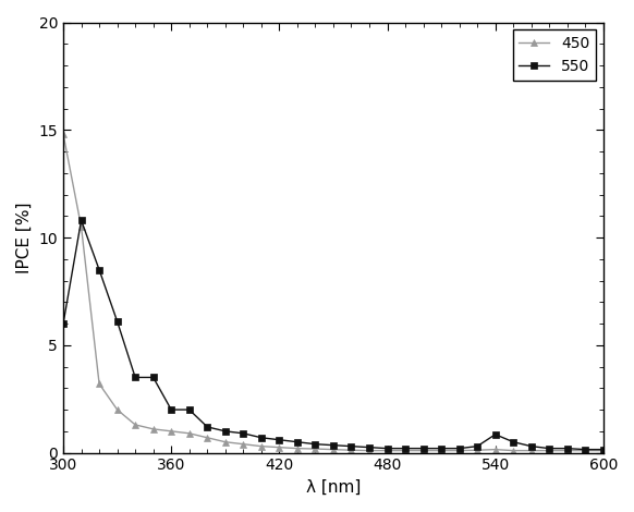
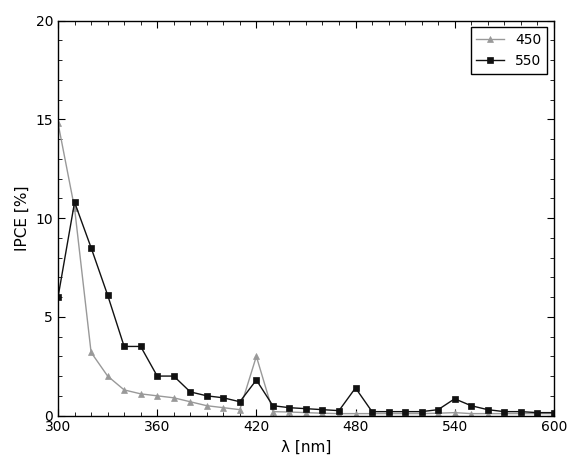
450/420: 0.2 -> 3.0
550/420: 0.6 -> 1.8
550/480: 0.2 -> 1.4
